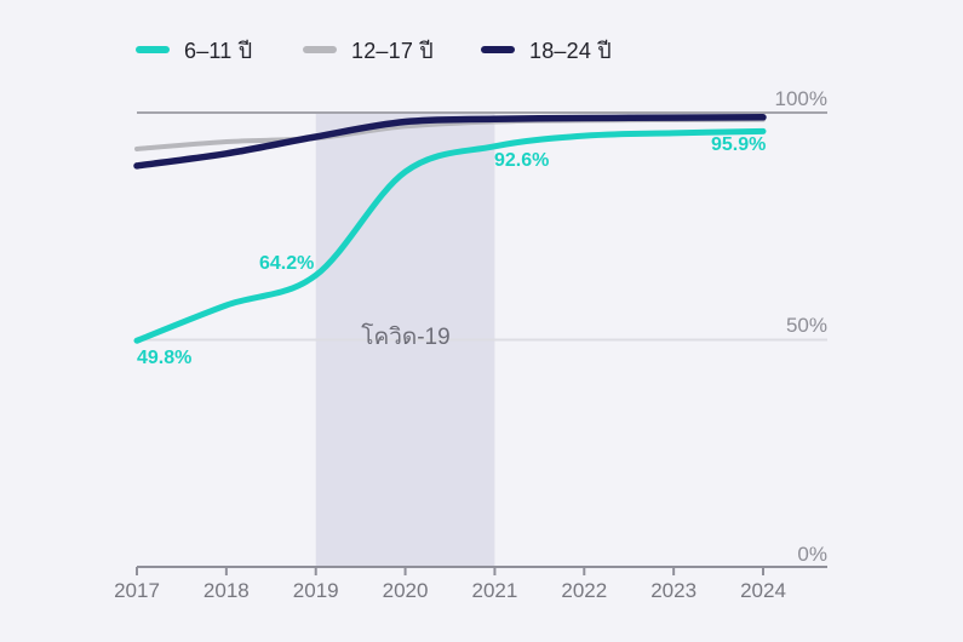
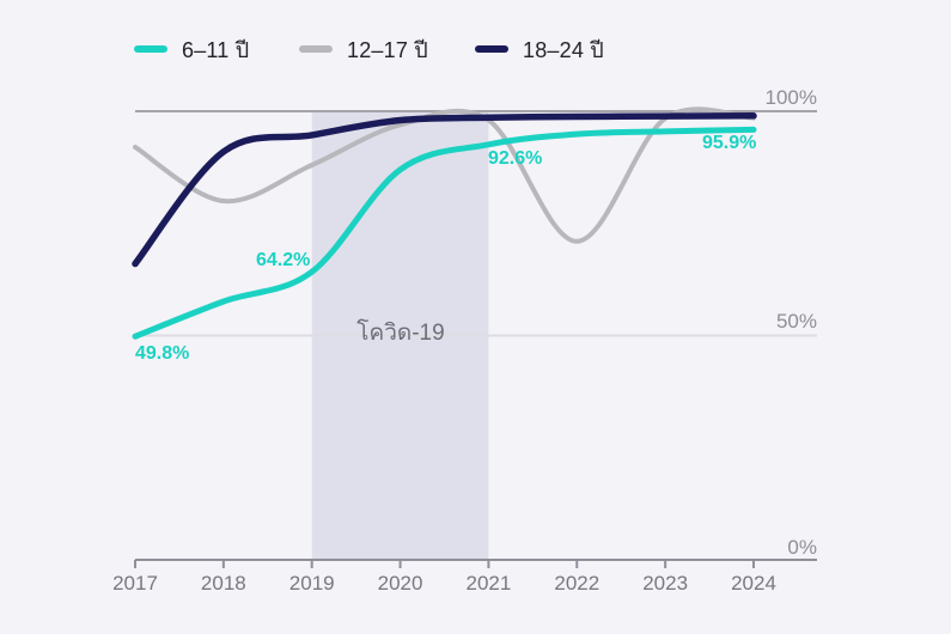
18–24 ปี/2017: 88% -> 66%
12–17 ปี/2018: 94% -> 80%
12–17 ปี/2019: 94% -> 88%
12–17 ปี/2022: 98% -> 71%
